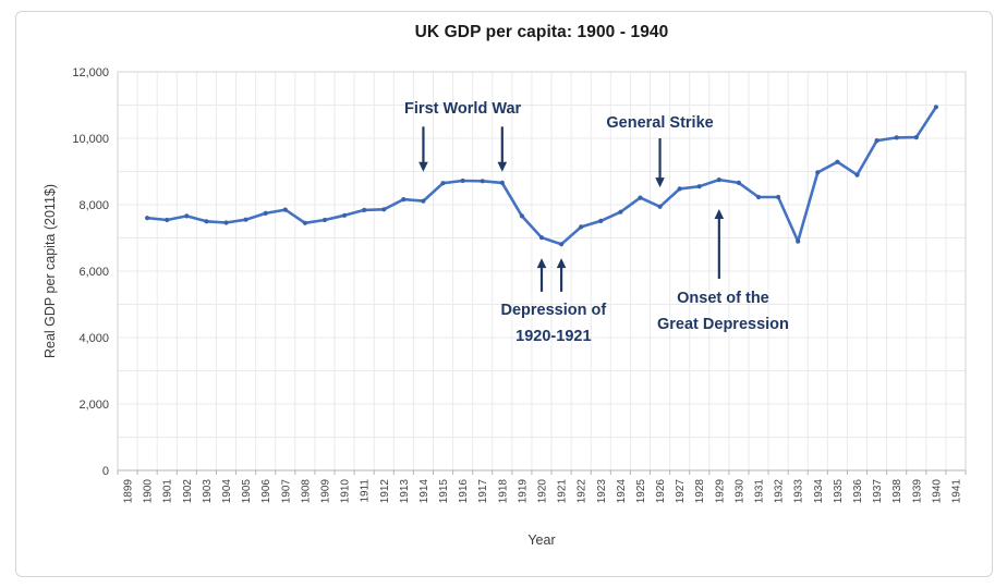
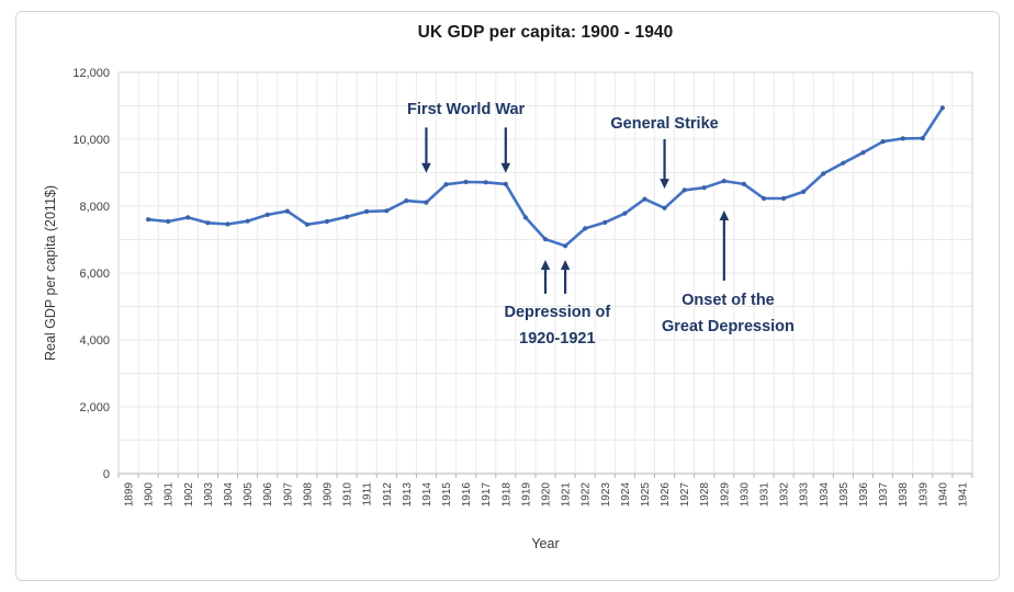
1933: 6900 -> 8400
1936: 8900 -> 9600
